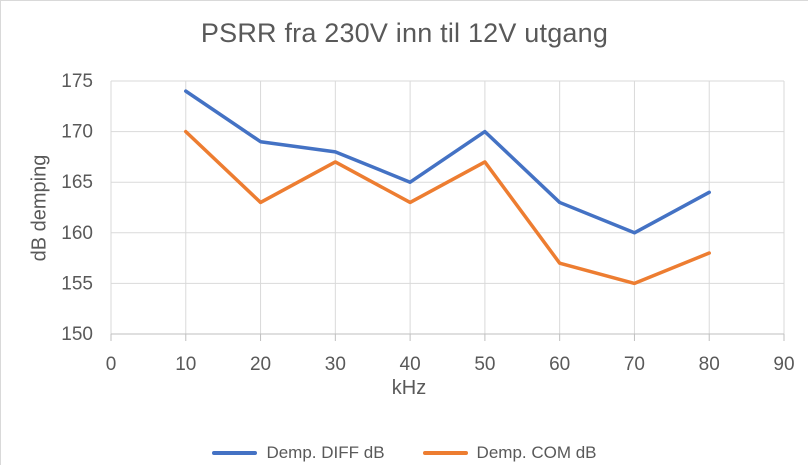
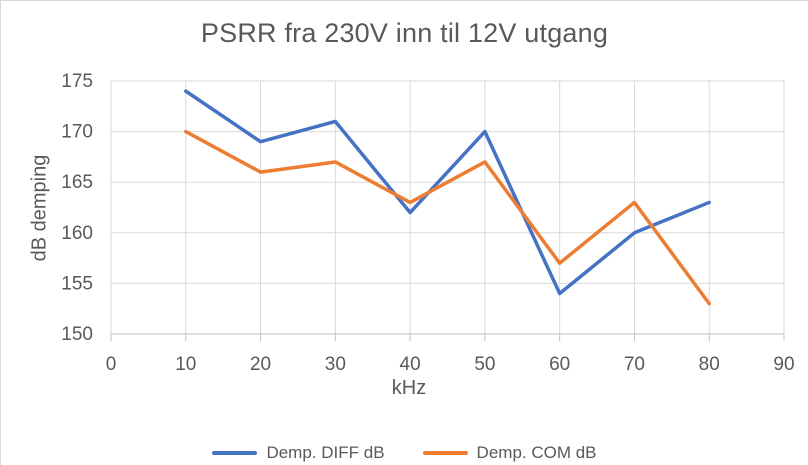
Demp. COM dB/20: 163 -> 166
Demp. DIFF dB/30: 168 -> 171
Demp. DIFF dB/40: 165 -> 162
Demp. DIFF dB/60: 163 -> 154
Demp. COM dB/70: 155 -> 163
Demp. DIFF dB/80: 164 -> 163
Demp. COM dB/80: 158 -> 153
